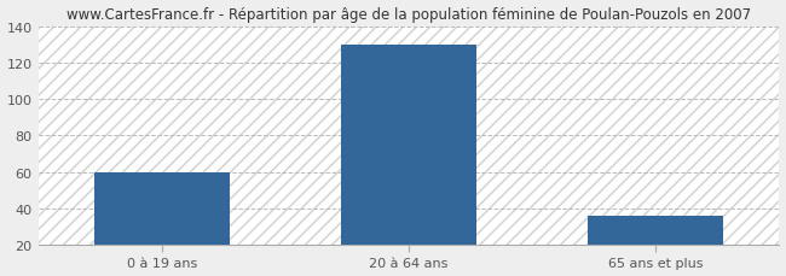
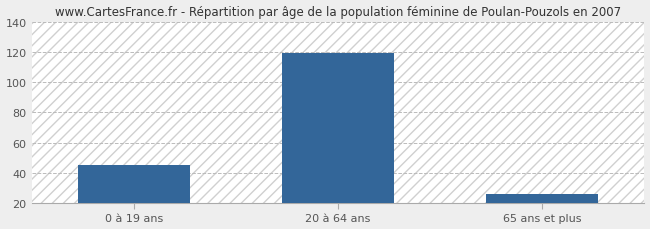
0 à 19 ans: 60 -> 45
20 à 64 ans: 130 -> 119
65 ans et plus: 36 -> 26
